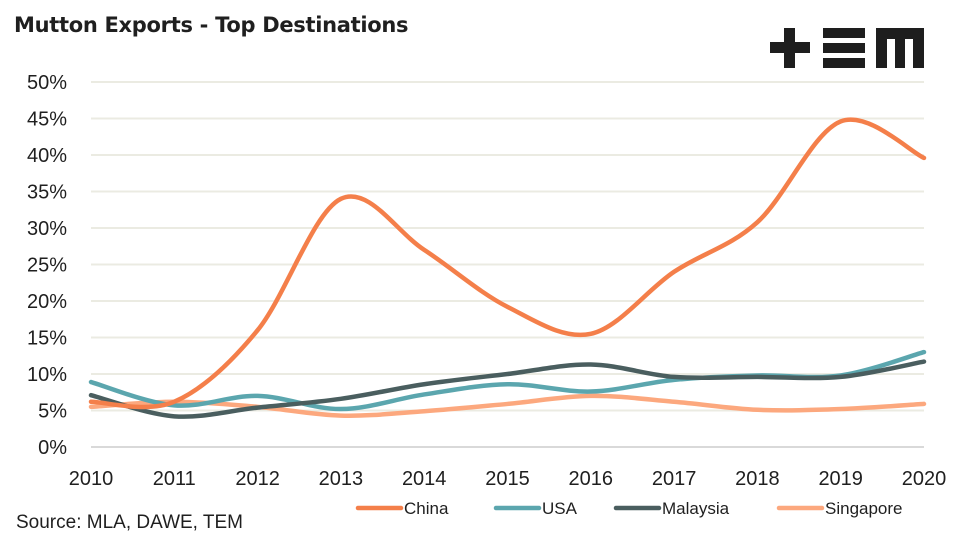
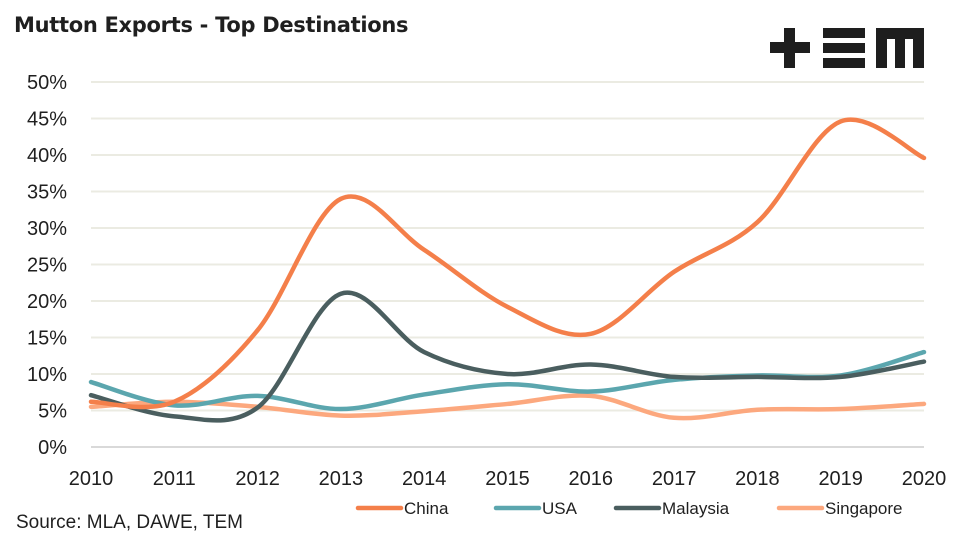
Malaysia/2013: 7% -> 21%
Malaysia/2014: 9% -> 13%
Singapore/2017: 6% -> 4%
